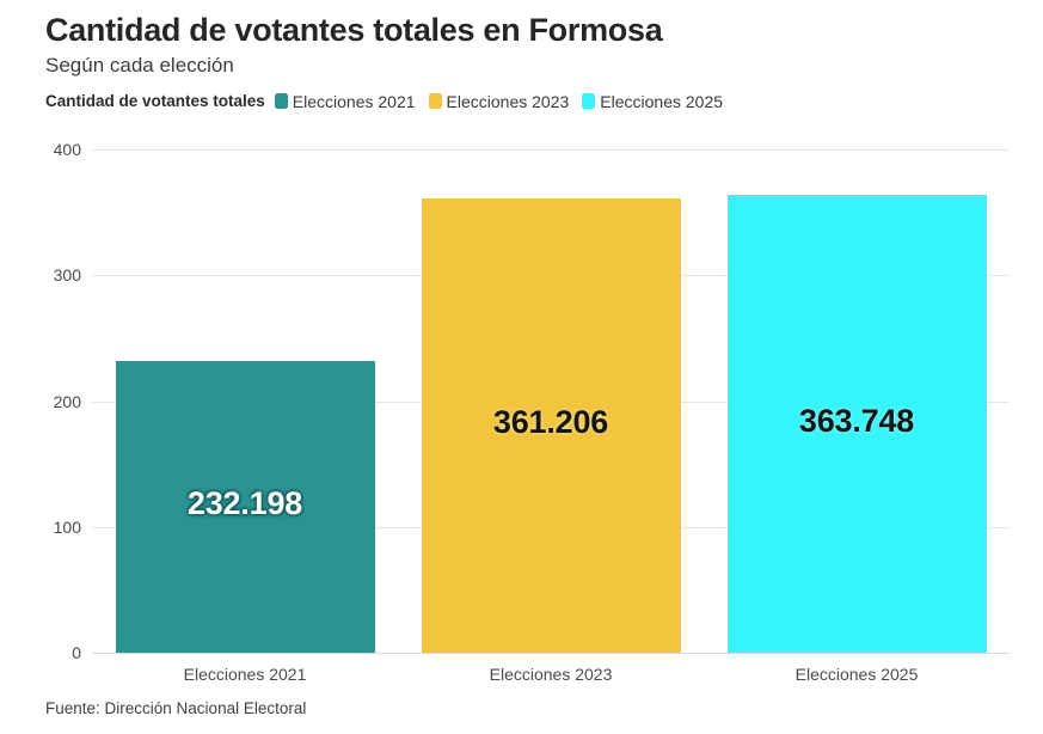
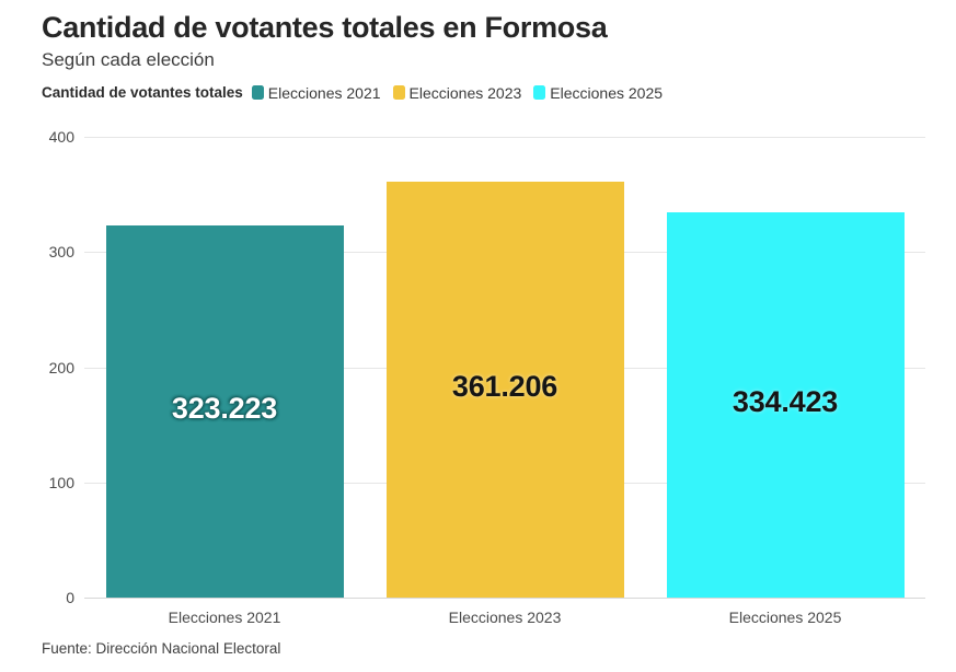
Elecciones 2021: 232.198 -> 323.223
Elecciones 2025: 363.748 -> 334.423
